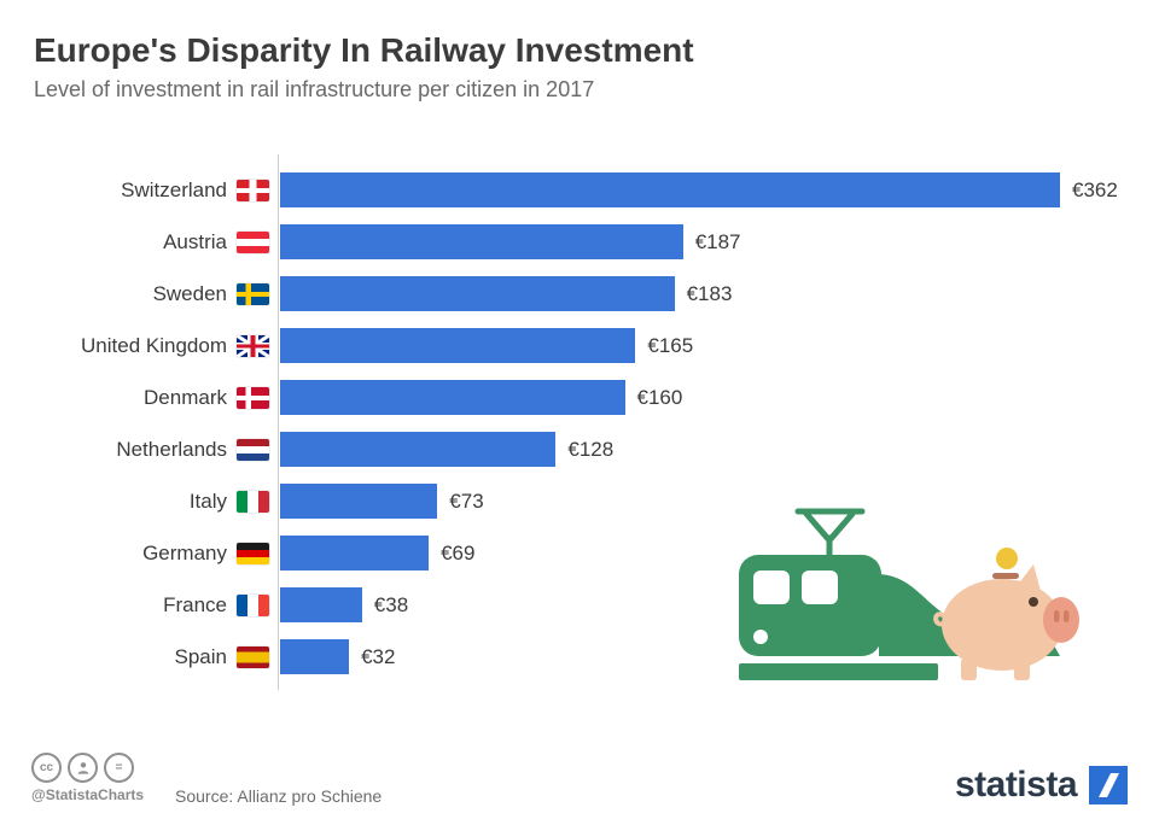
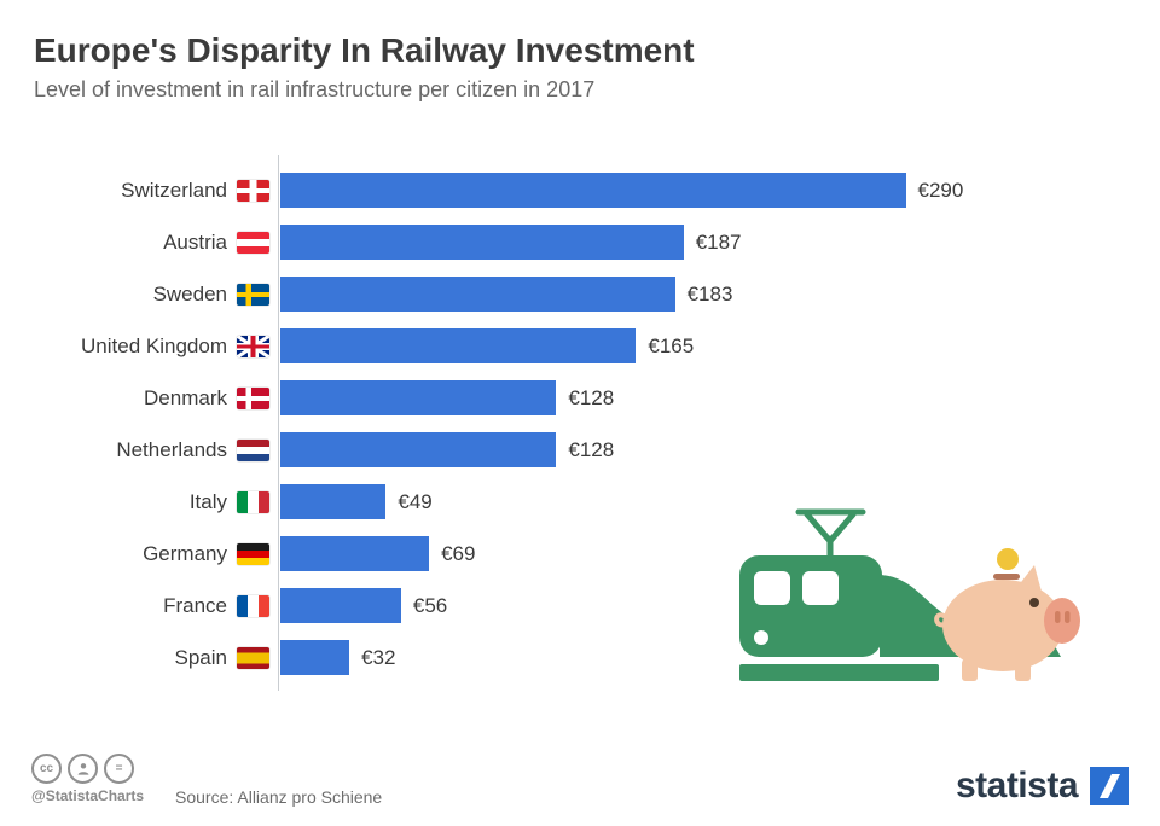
Switzerland: €362 -> €290
Denmark: €160 -> €128
Italy: €73 -> €49
France: €38 -> €56
